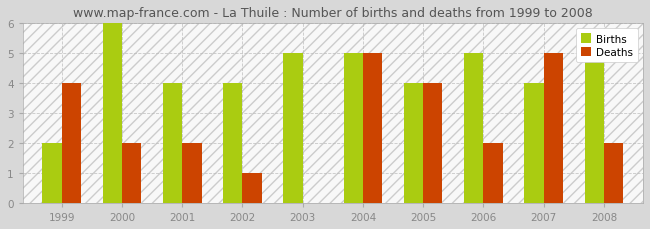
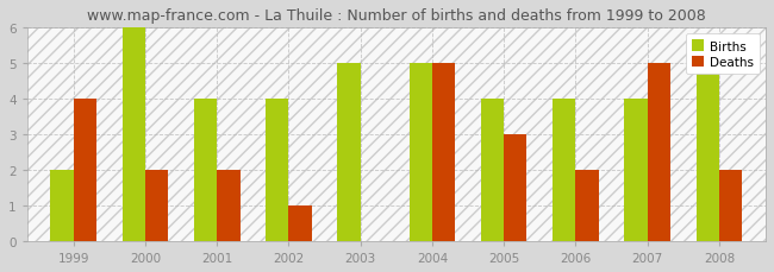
Deaths/2005: 4 -> 3
Births/2006: 5 -> 4
